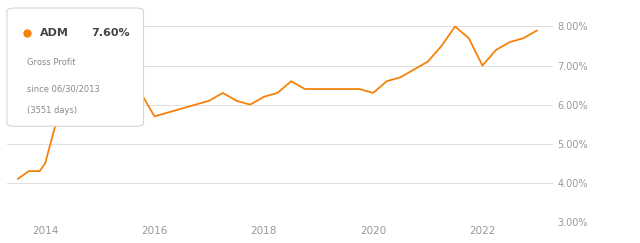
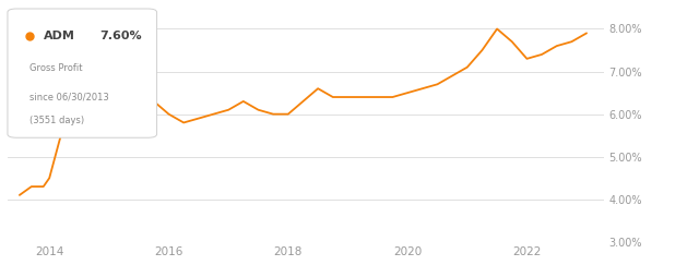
2016: 5.7% -> 6.0%
2018: 6.2% -> 6.0%
2020: 6.3% -> 6.5%
2022: 7.0% -> 7.3%
